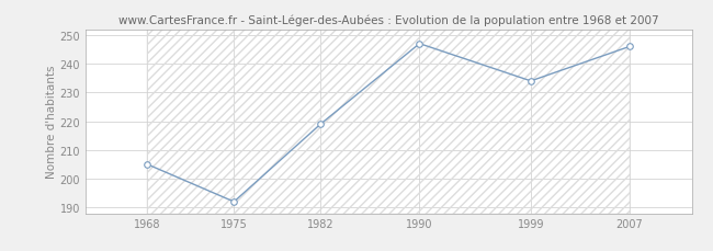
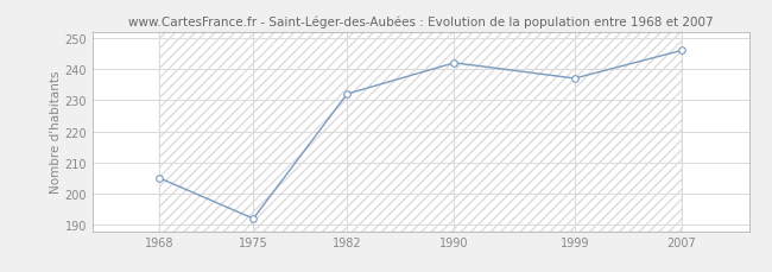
1982: 219 -> 232
1990: 247 -> 242
1999: 234 -> 237
